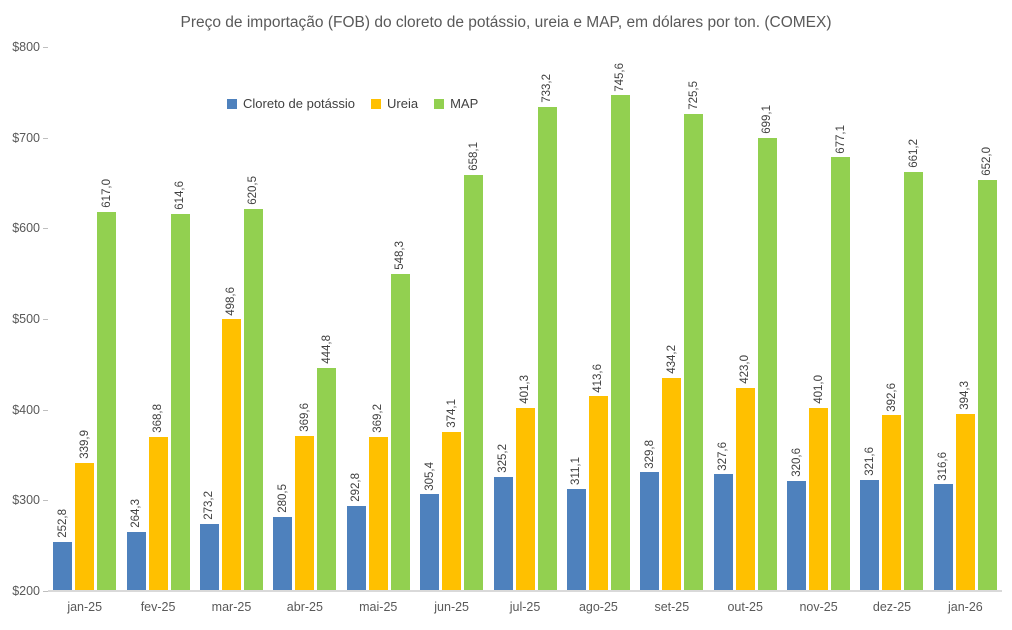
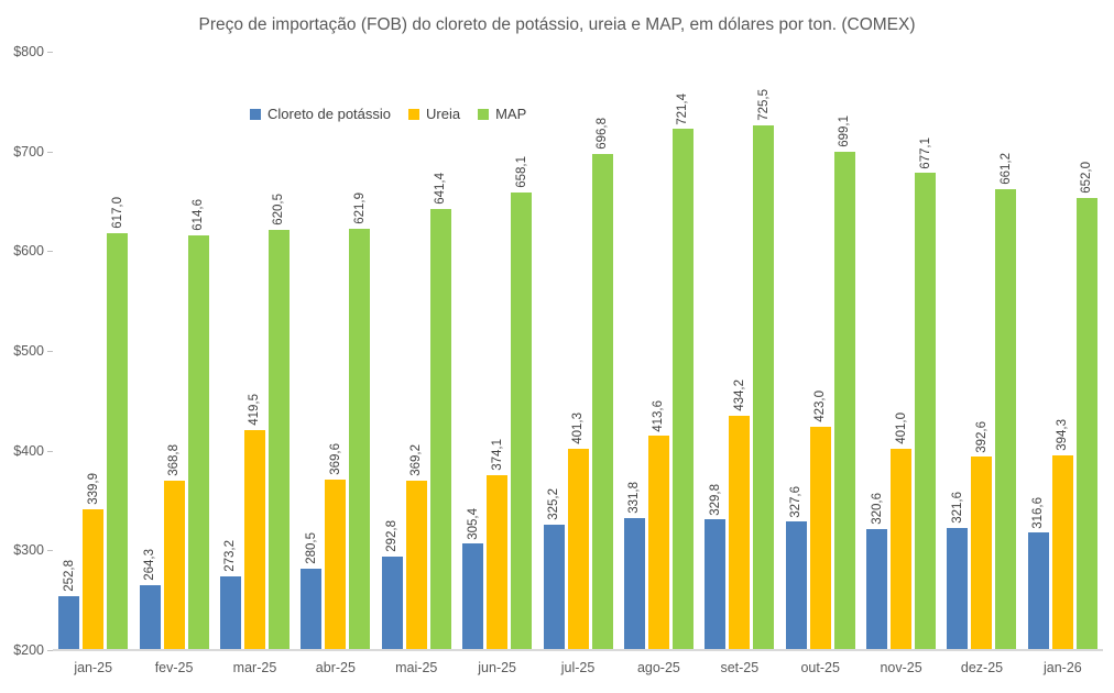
Ureia/mar-25: 498,6 -> 419,5
MAP/abr-25: 444,8 -> 621,9
MAP/mai-25: 548,3 -> 641,4
MAP/jul-25: 733,2 -> 696,8
Cloreto de potássio/ago-25: 311,1 -> 331,8
MAP/ago-25: 745,6 -> 721,4
